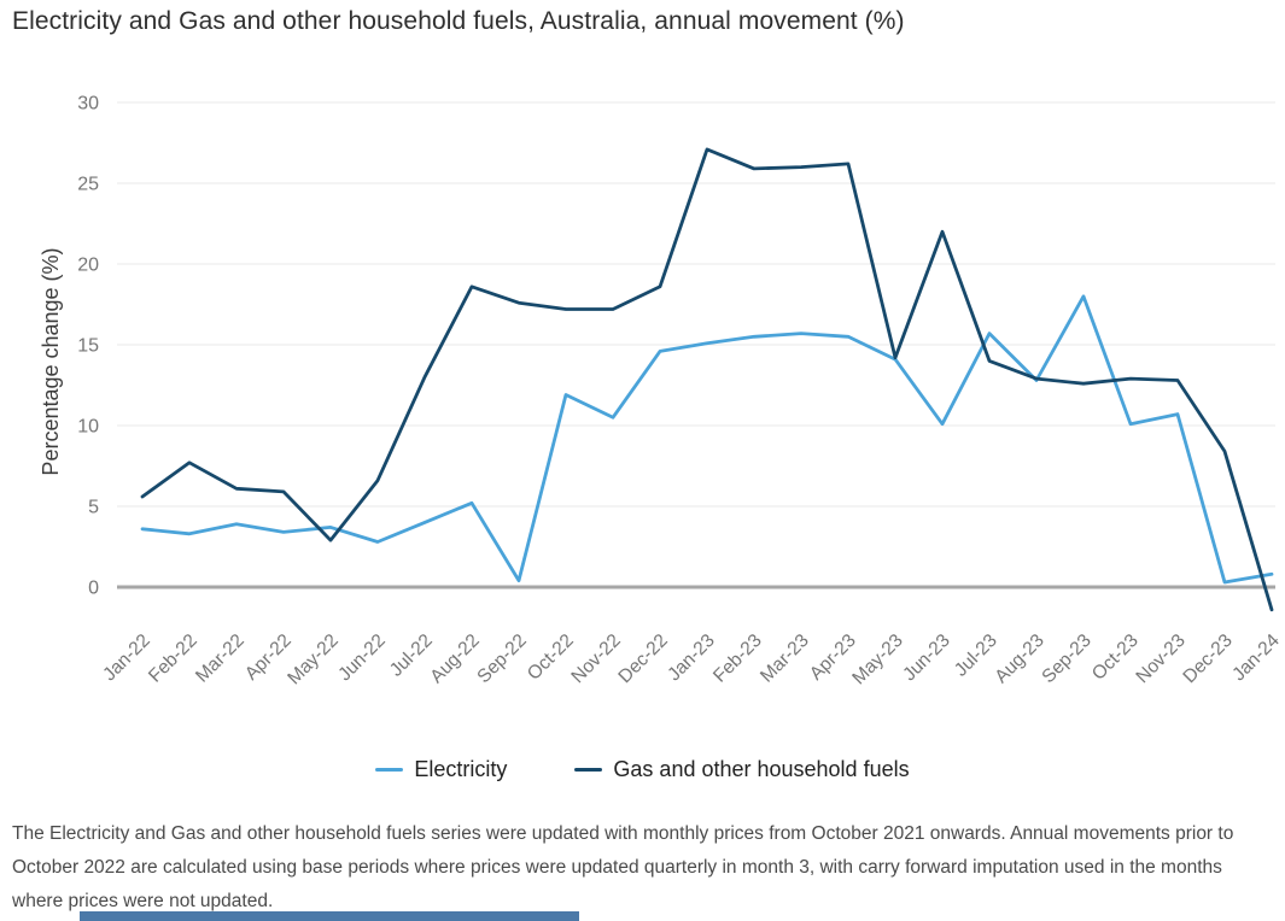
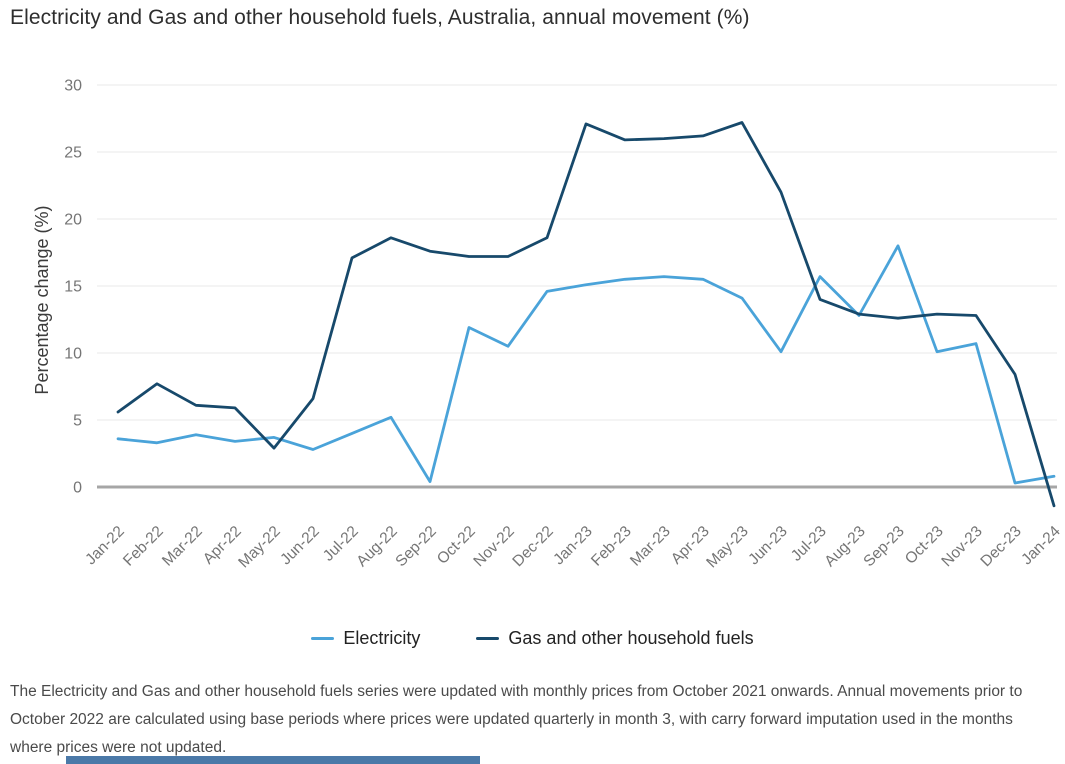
Gas and other household fuels/Jul-22: 13.0 -> 17.1
Gas and other household fuels/May-23: 14.2 -> 27.2
